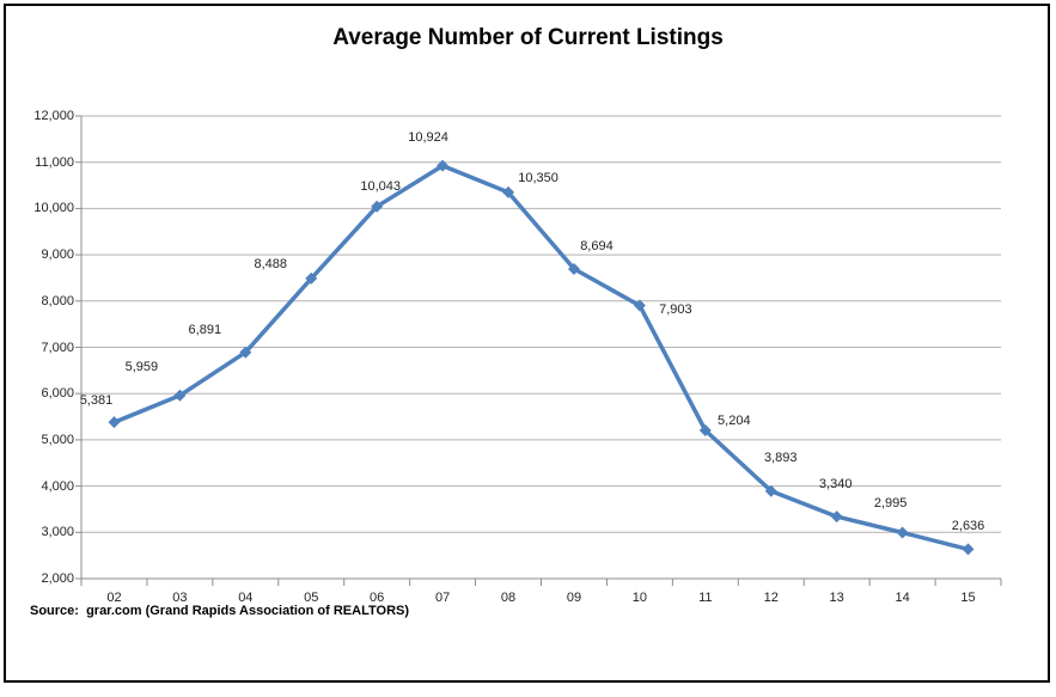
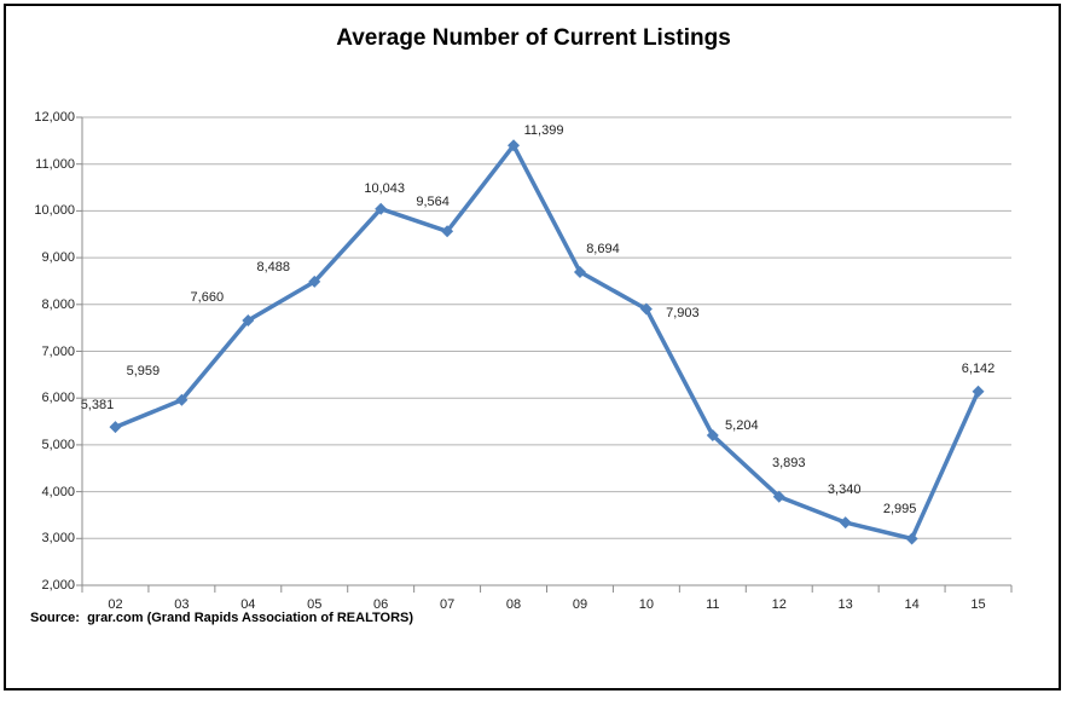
04: 6,891 -> 7,660
07: 10,924 -> 9,564
08: 10,350 -> 11,399
15: 2,636 -> 6,142
